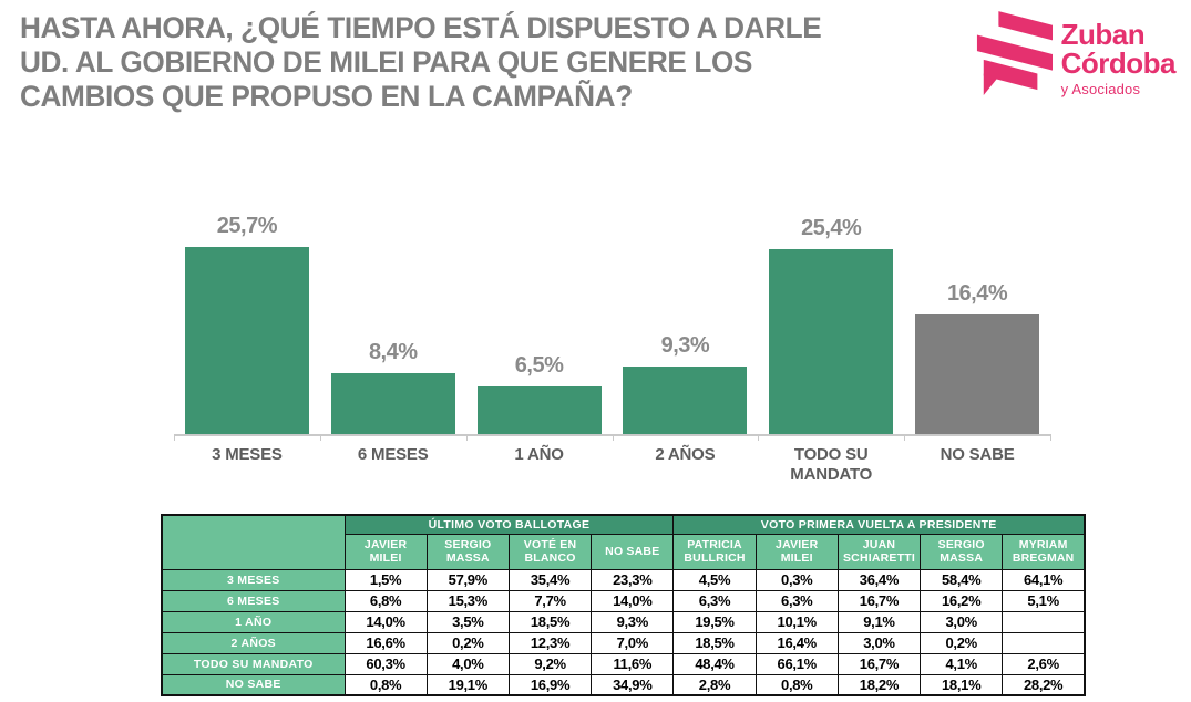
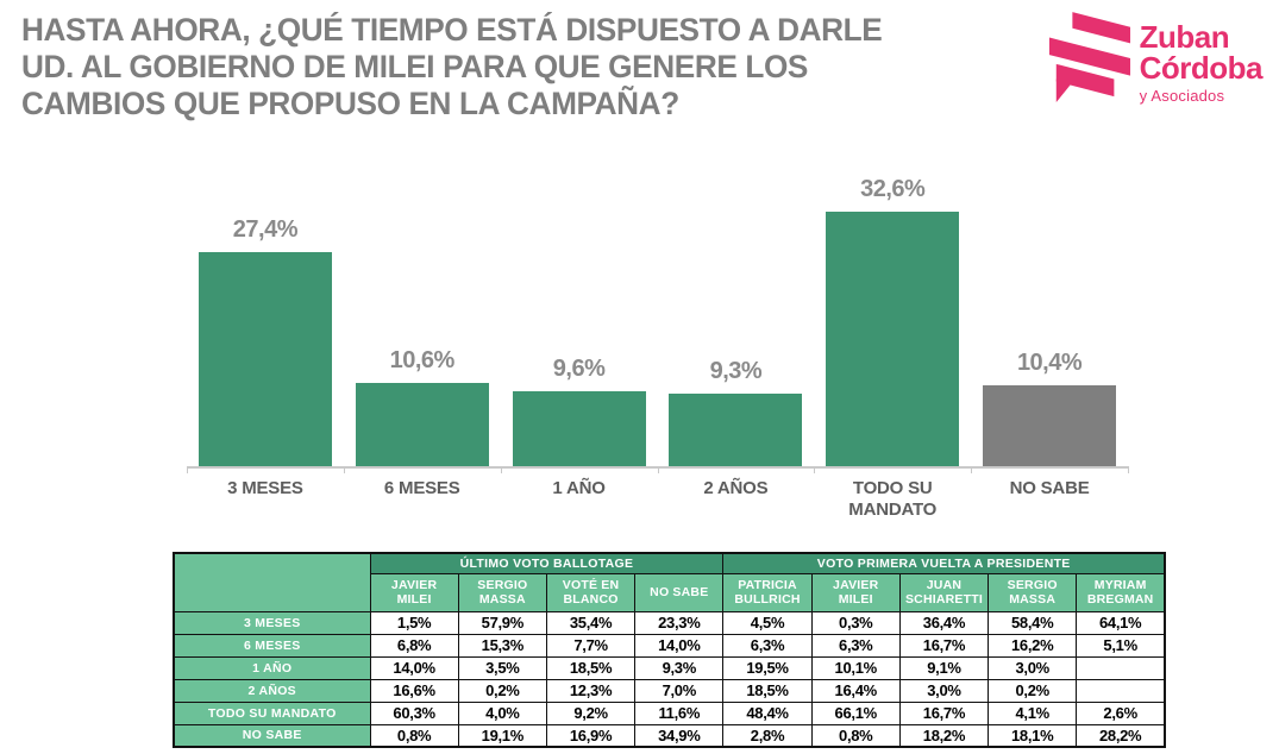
3 MESES: 25,7% -> 27,4%
6 MESES: 8,4% -> 10,6%
1 AÑO: 6,5% -> 9,6%
TODO SU MANDATO: 25,4% -> 32,6%
NO SABE: 16,4% -> 10,4%
